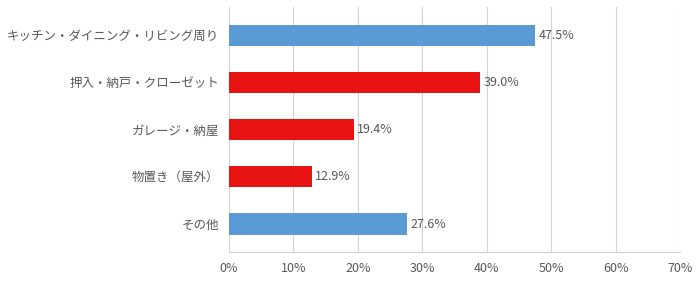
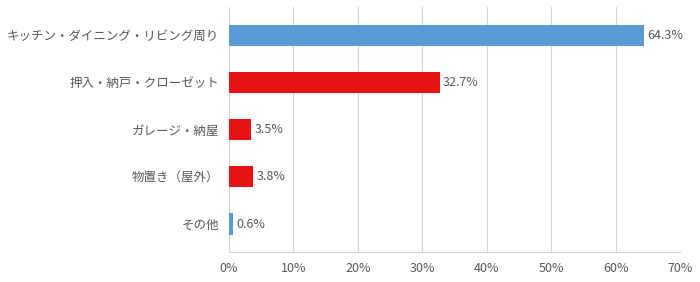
キッチン・ダイニング・リビング周り: 47.5% -> 64.3%
押入・納戸・クローゼット: 39.0% -> 32.7%
ガレージ・納屋: 19.4% -> 3.5%
物置き（屋外）: 12.9% -> 3.8%
その他: 27.6% -> 0.6%
